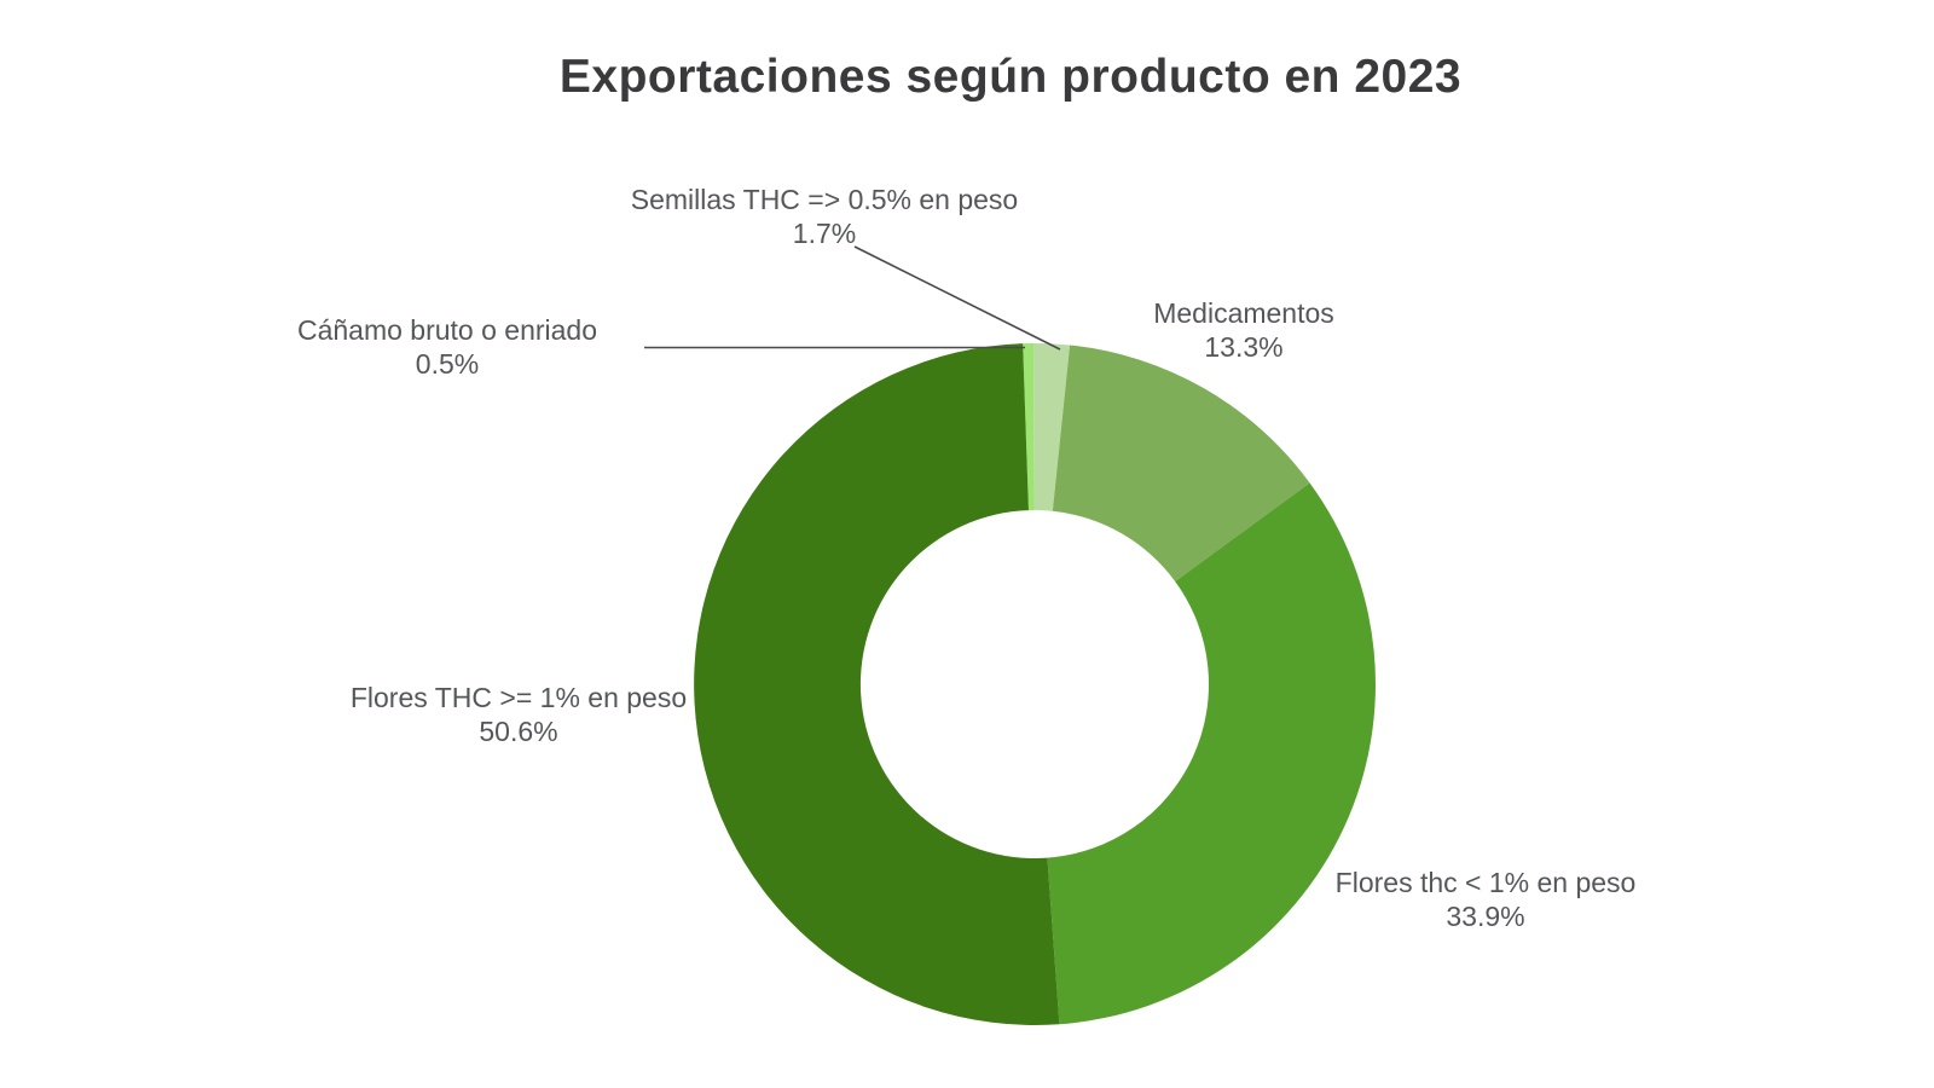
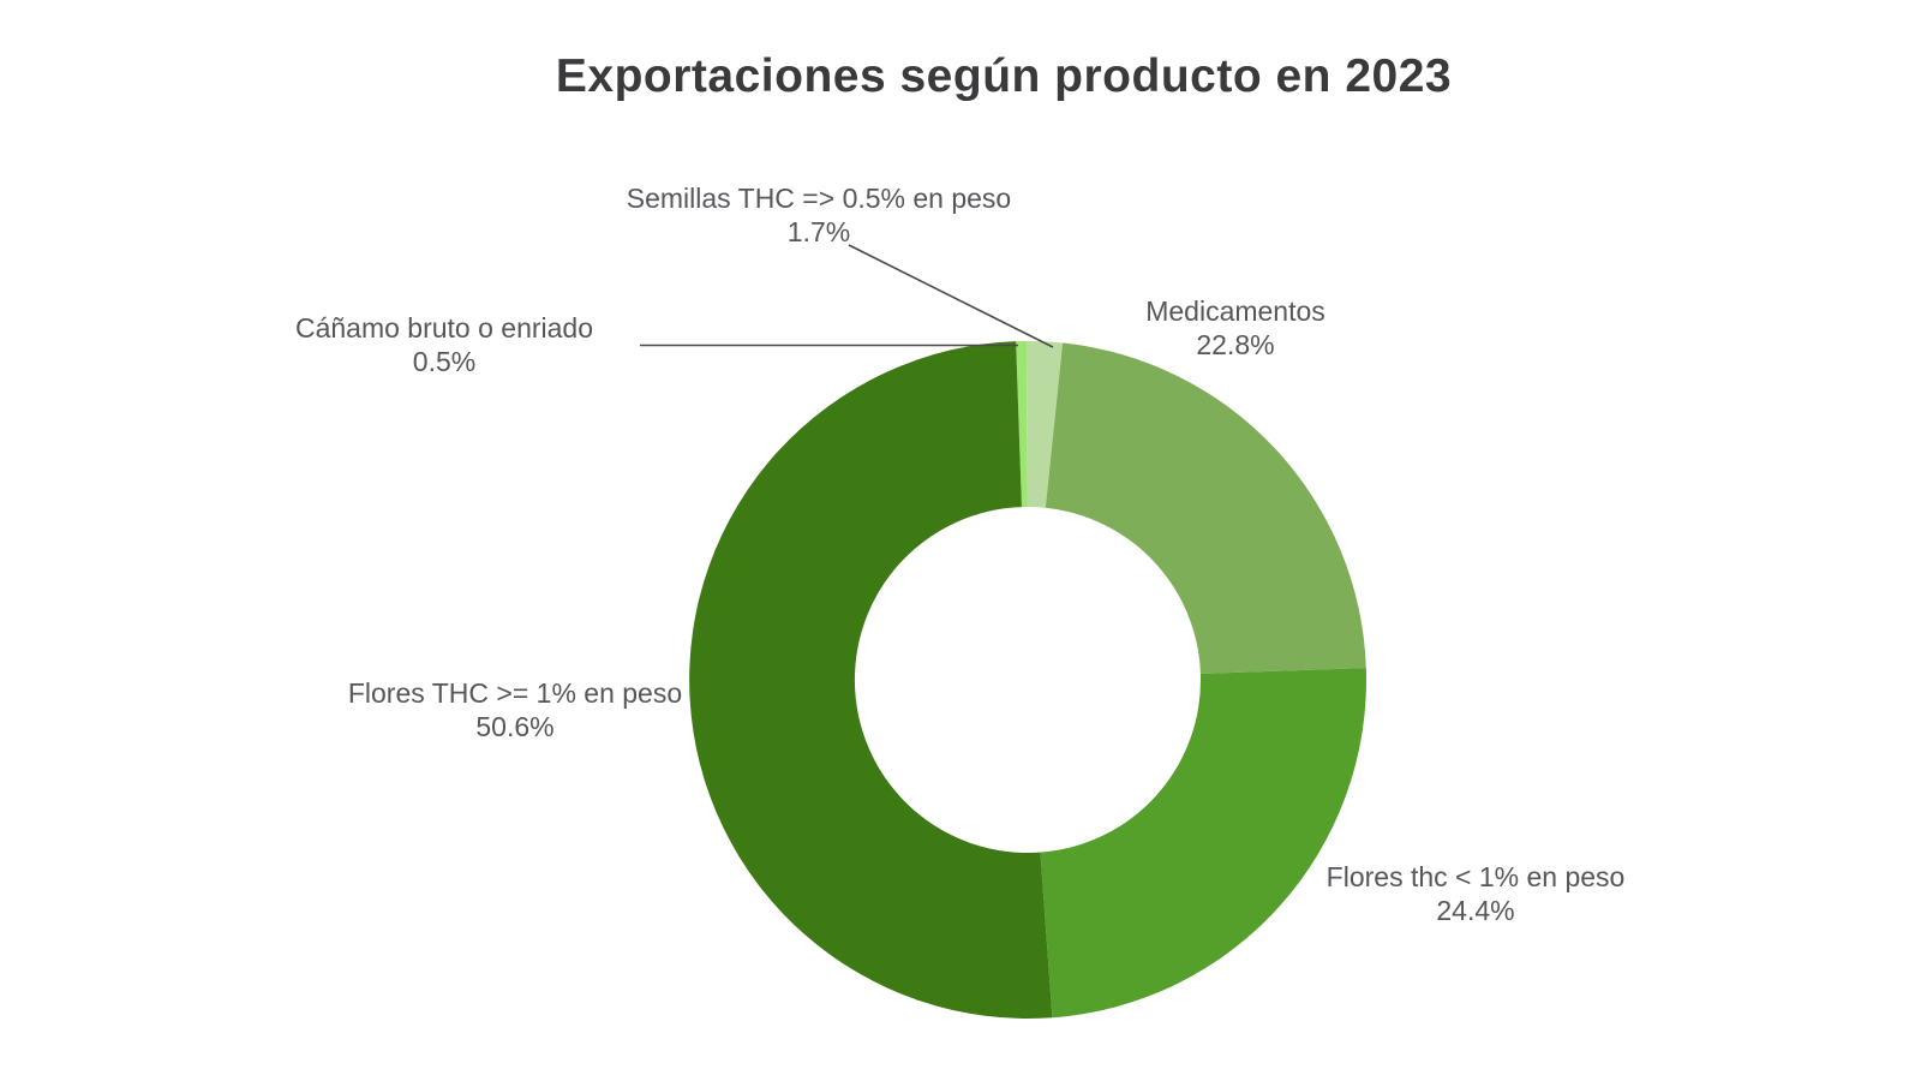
Medicamentos: 13.3% -> 22.8%
Flores thc < 1% en peso: 33.9% -> 24.4%
